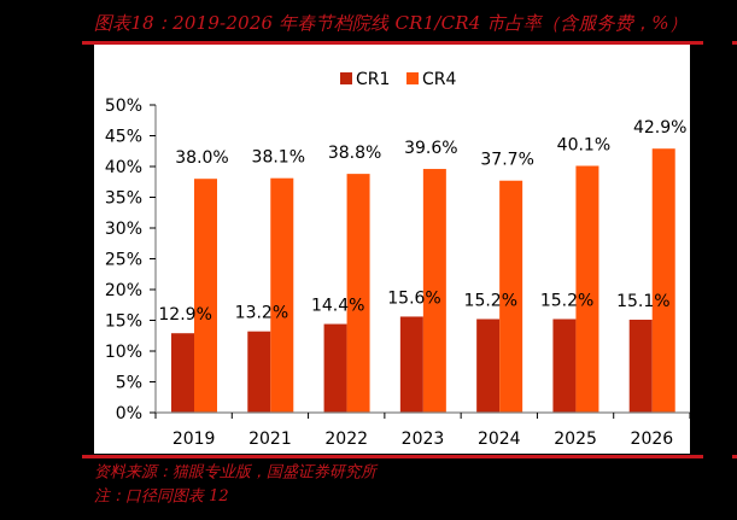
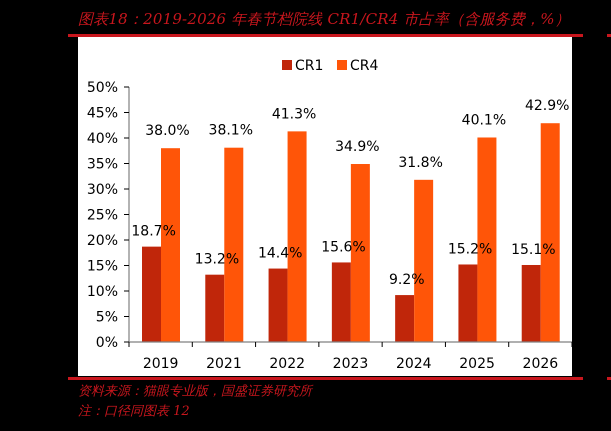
CR1/2019: 12.9% -> 18.7%
CR4/2022: 38.8% -> 41.3%
CR4/2023: 39.6% -> 34.9%
CR1/2024: 15.2% -> 9.2%
CR4/2024: 37.7% -> 31.8%
